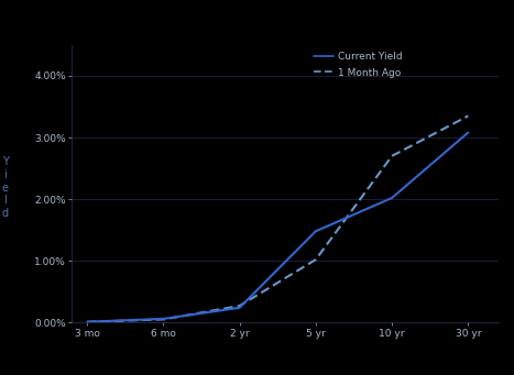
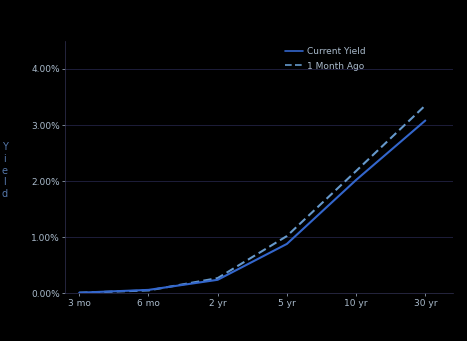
Current Yield/5 yr: 1.48% -> 0.88%
1 Month Ago/10 yr: 2.70% -> 2.18%
